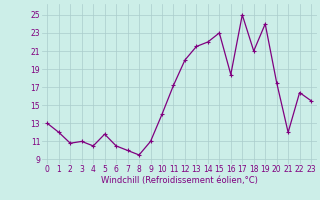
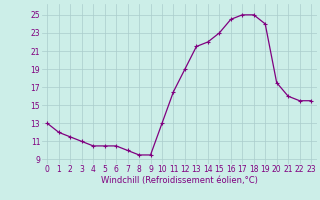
2: 10.8 -> 11.5
5: 11.8 -> 10.5
9: 11.0 -> 9.5
10: 14.0 -> 13.0
11: 17.2 -> 16.5
12: 20.0 -> 19.0
16: 18.4 -> 24.5
18: 21.0 -> 25.0
21: 12.0 -> 16.0
22: 16.4 -> 15.5
